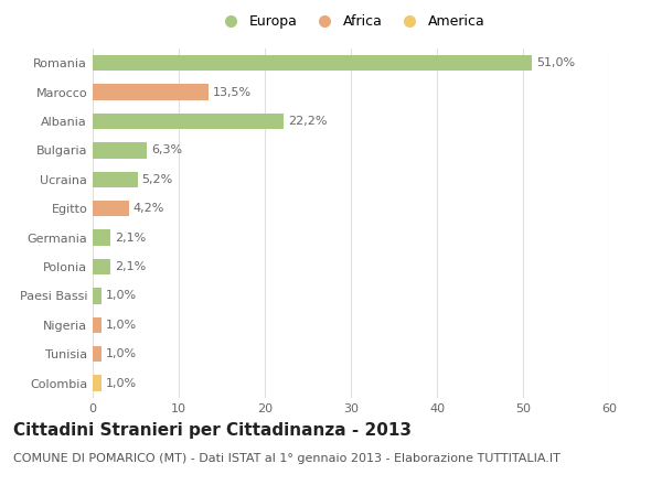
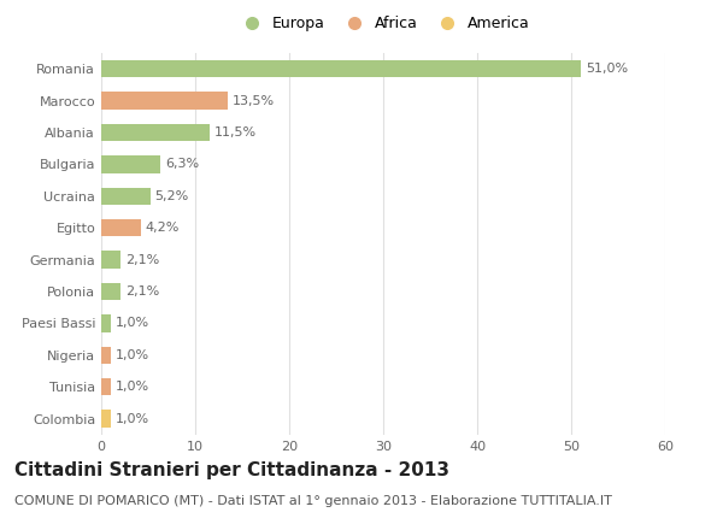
Albania: 22,2% -> 11,5%
